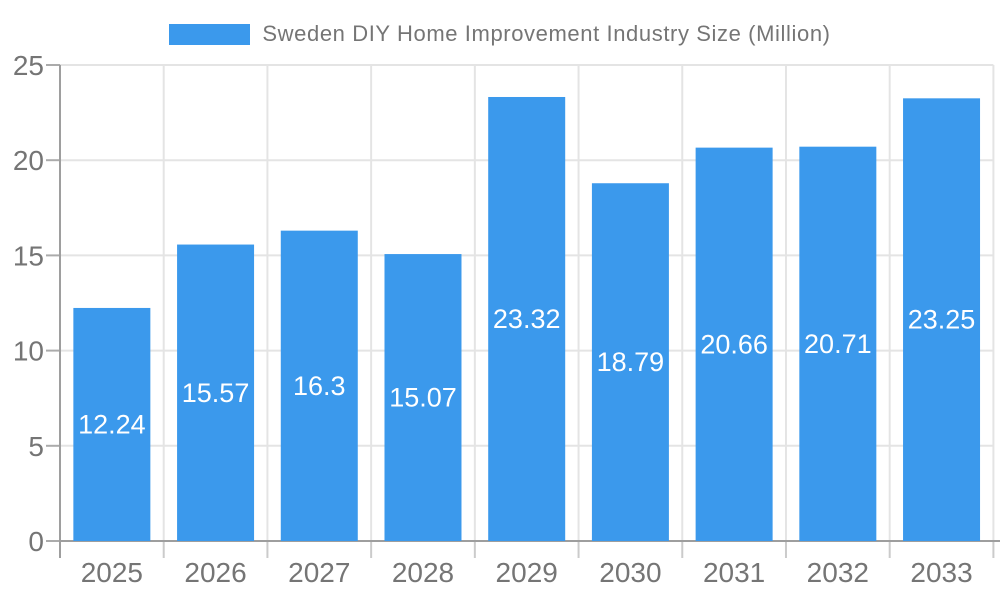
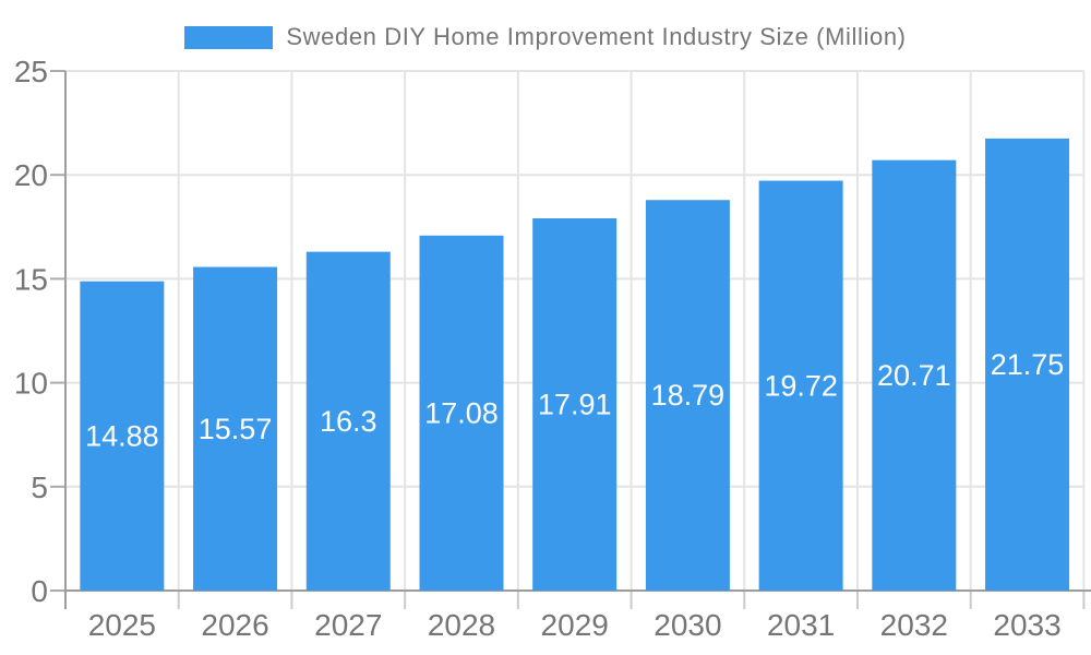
2025: 12.24 -> 14.88
2028: 15.07 -> 17.08
2029: 23.32 -> 17.91
2031: 20.66 -> 19.72
2033: 23.25 -> 21.75
